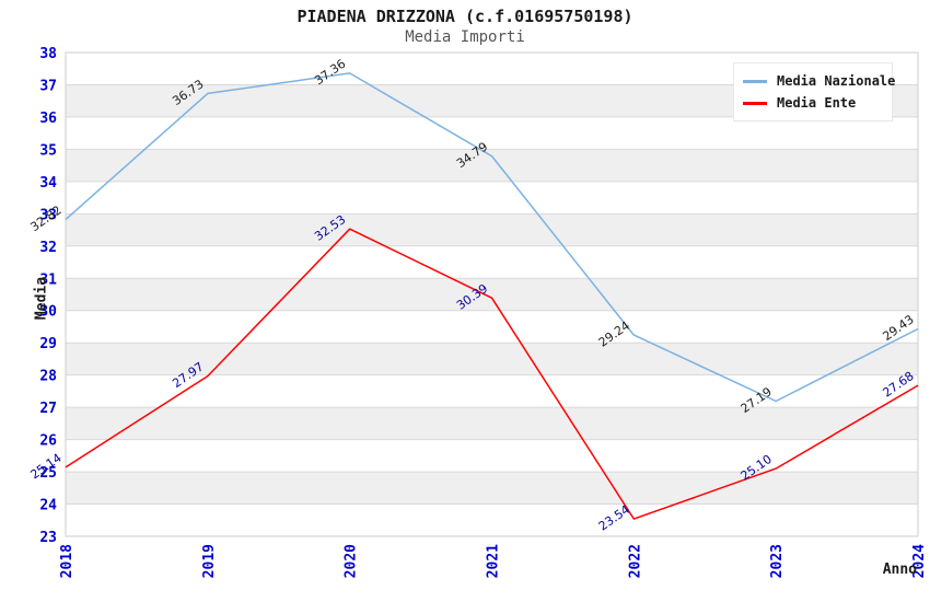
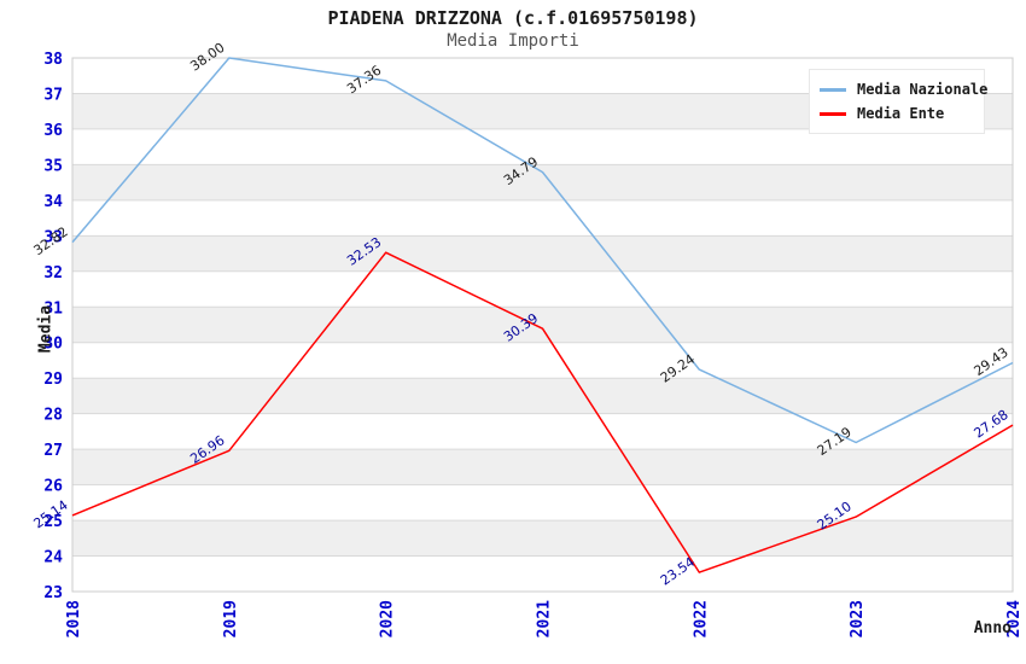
Media Nazionale/2019: 36.73 -> 38.00
Media Ente/2019: 27.97 -> 26.96
